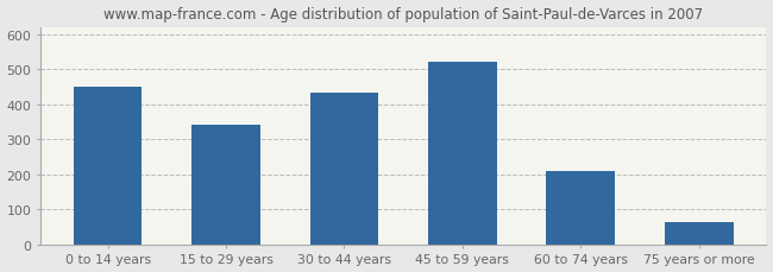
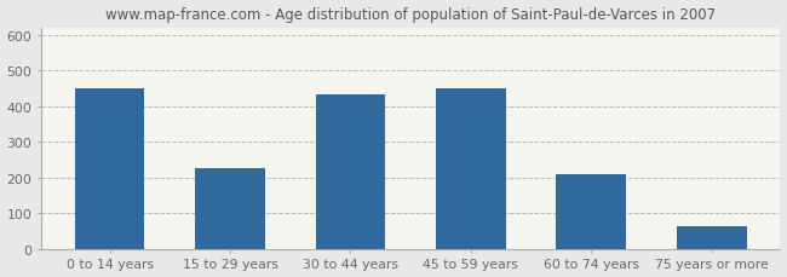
15 to 29 years: 342 -> 225
45 to 59 years: 520 -> 450
